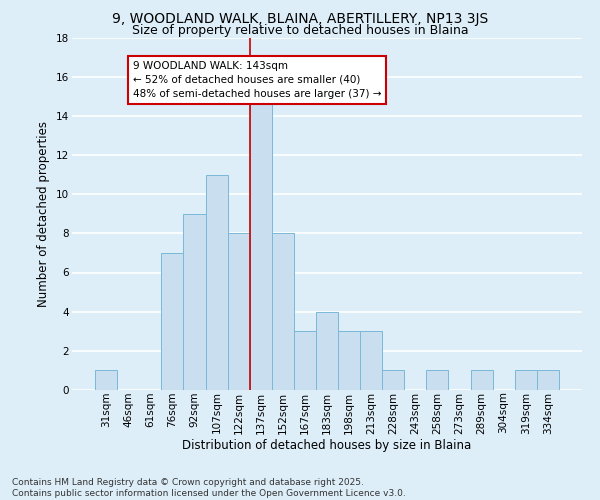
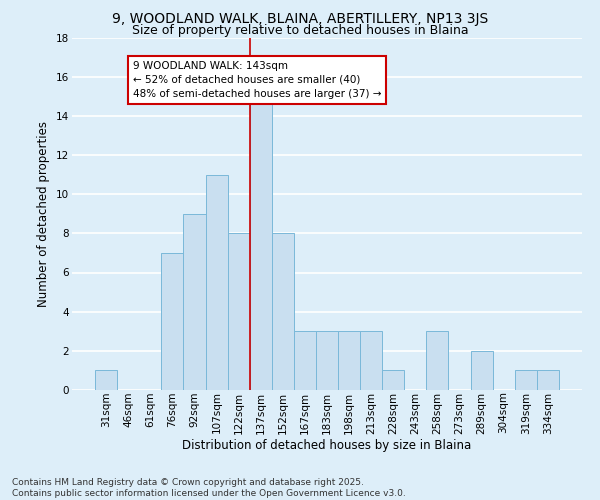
183sqm: 4 -> 3
258sqm: 1 -> 3
289sqm: 1 -> 2
